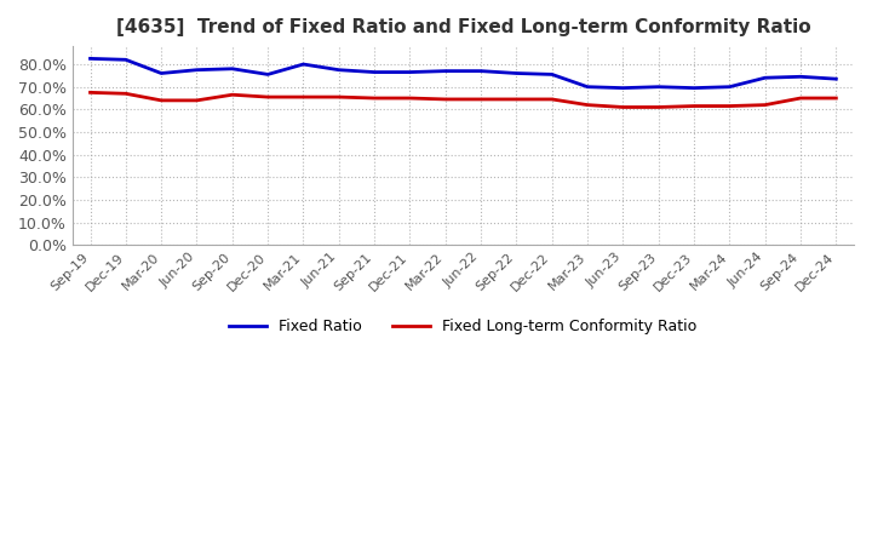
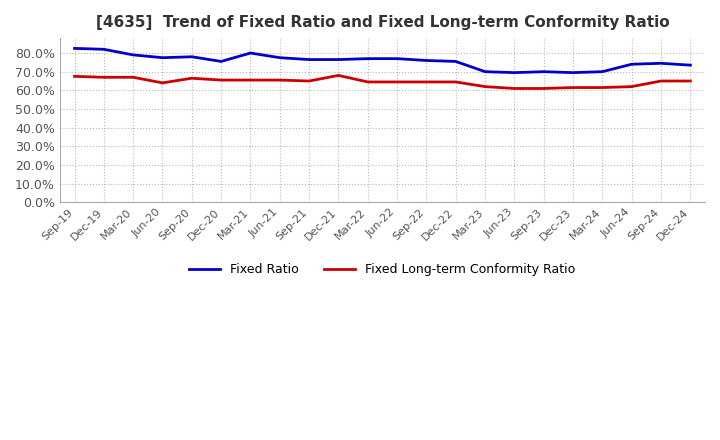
Fixed Ratio/Mar-20: 76% -> 79%
Fixed Long-term Conformity Ratio/Mar-20: 64% -> 67%
Fixed Long-term Conformity Ratio/Dec-21: 65% -> 68%
